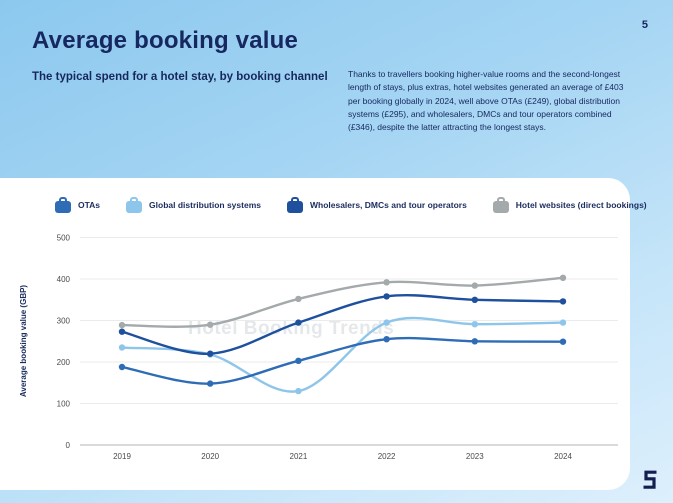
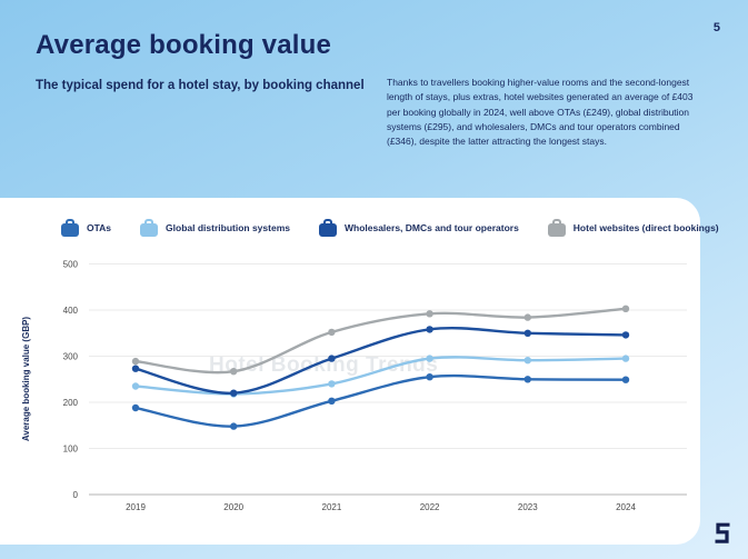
Hotel websites (direct bookings)/2020: 290 -> 270
Global distribution systems/2021: 130 -> 240
